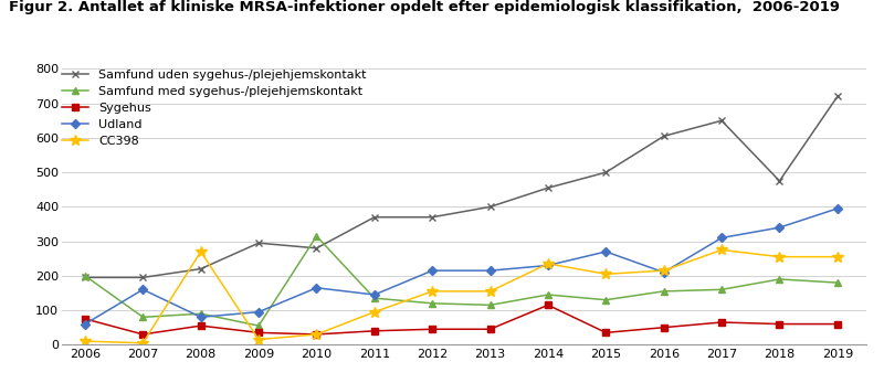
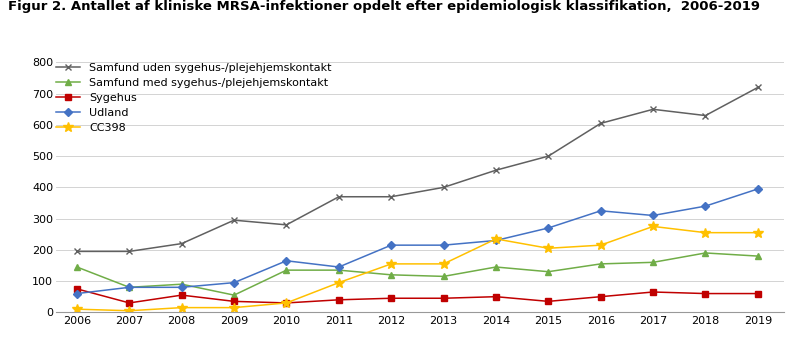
Samfund med sygehus-/plejehjemskontakt/2006: 200 -> 145
Udland/2007: 160 -> 80
CC398/2008: 270 -> 15
Samfund med sygehus-/plejehjemskontakt/2010: 315 -> 135
Sygehus/2014: 115 -> 50
Udland/2016: 210 -> 325
Samfund uden sygehus-/plejehjemskontakt/2018: 475 -> 630
